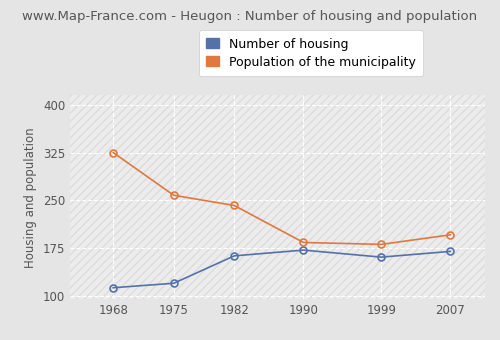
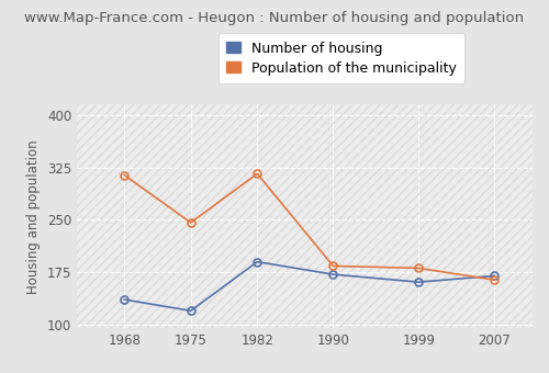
Number of housing/1968: 113 -> 136
Population of the municipality/1968: 325 -> 314
Population of the municipality/1975: 258 -> 246
Number of housing/1982: 163 -> 190
Population of the municipality/1982: 242 -> 316
Population of the municipality/2007: 196 -> 164
